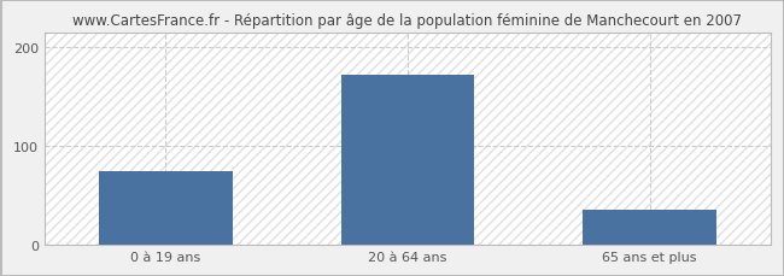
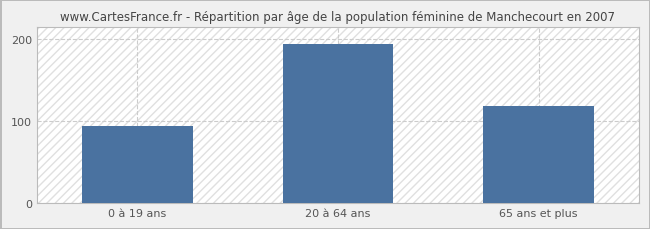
0 à 19 ans: 75 -> 94
20 à 64 ans: 172 -> 194
65 ans et plus: 35 -> 118
